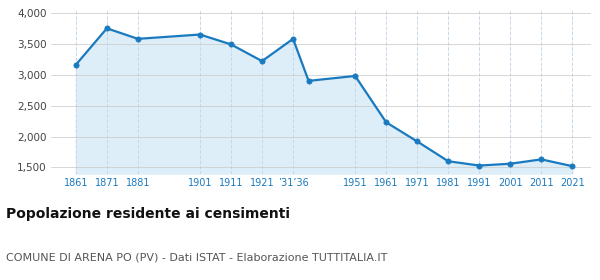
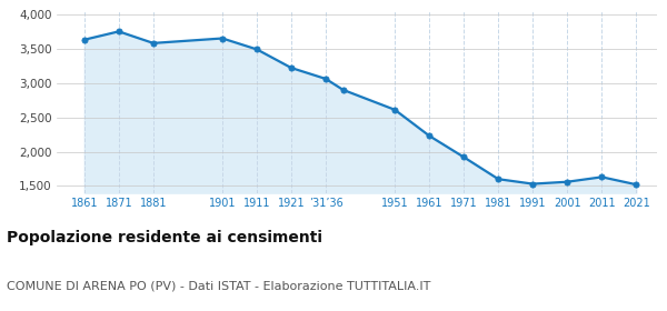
1861: 3,160 -> 3,630
’31’36: 3,580 -> 3,060
1951: 2,980 -> 2,610
